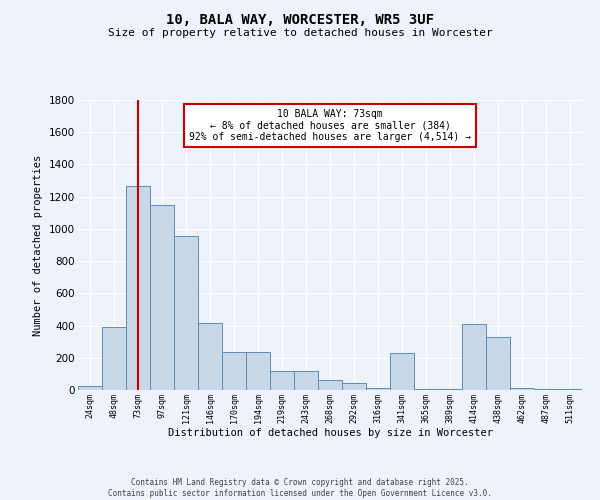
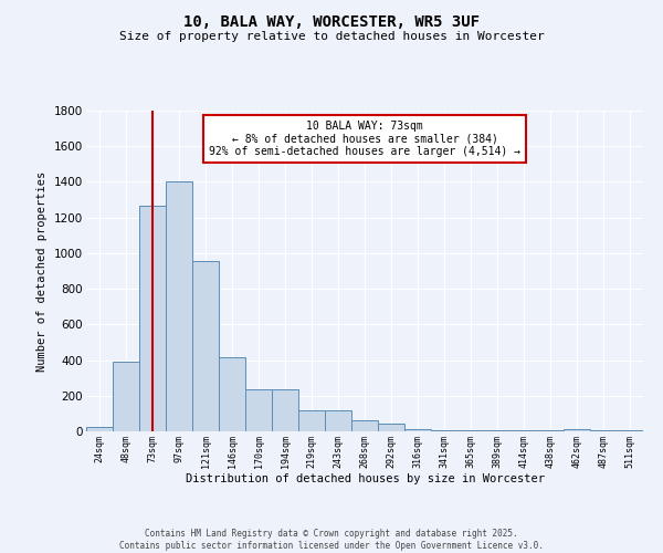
97sqm: 1150 -> 1400
341sqm: 230 -> 0
414sqm: 410 -> 0
438sqm: 330 -> 0
